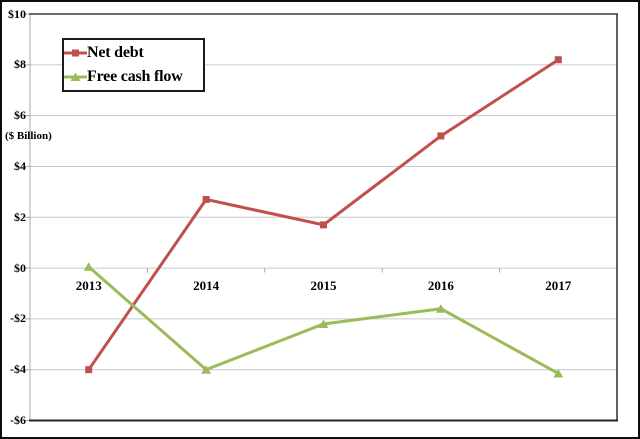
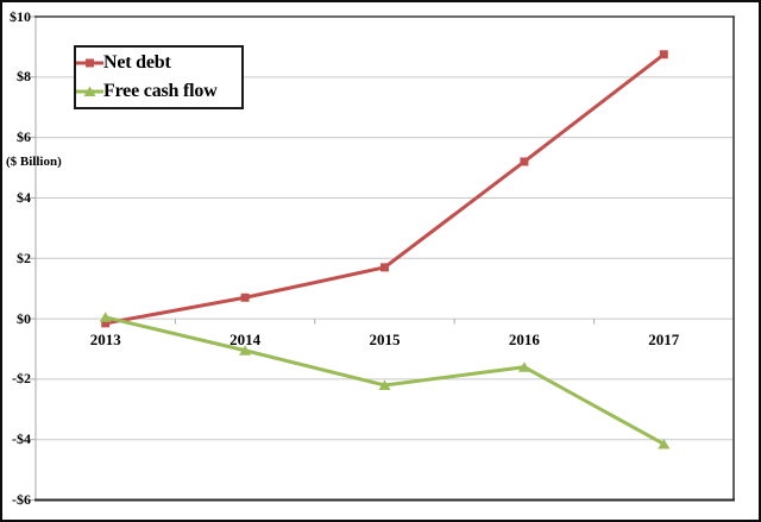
Net debt/2013: -$4.0 -> -$0.1
Net debt/2014: $2.7 -> $0.7
Free cash flow/2014: -$4.0 -> -$1.1
Net debt/2017: $8.2 -> $8.8
